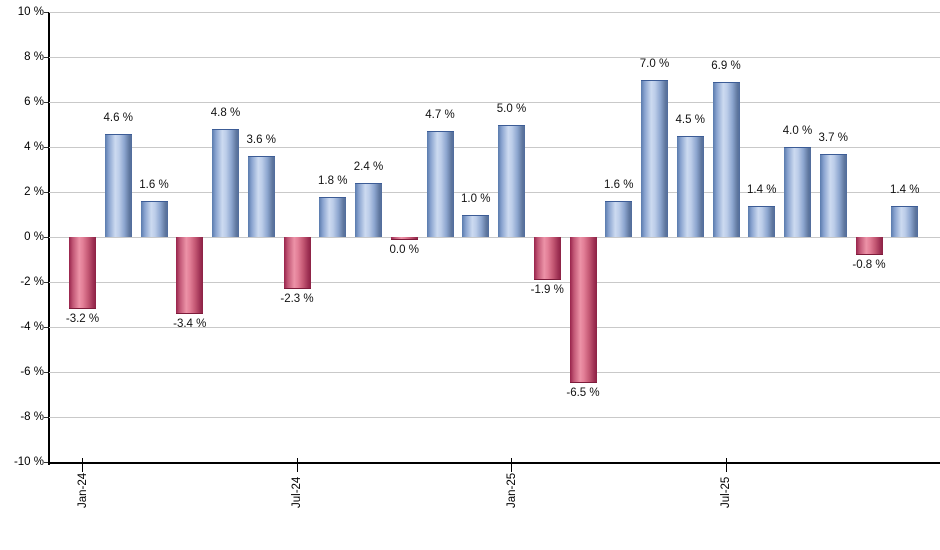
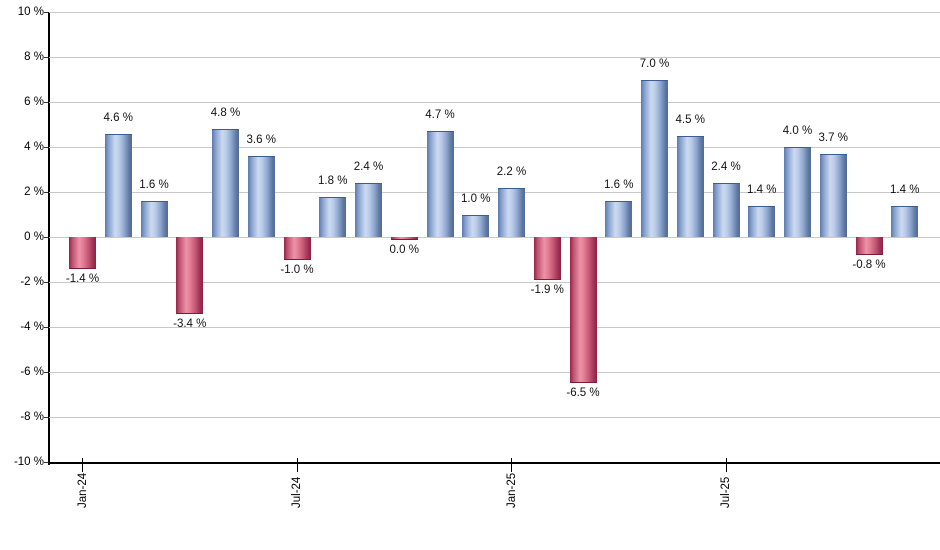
Jan-24: -3.2 -> -1.4
Jul-24: -2.3 -> -1.0
Jan-25: 5.0 -> 2.2
Jul-25: 6.9 -> 2.4
